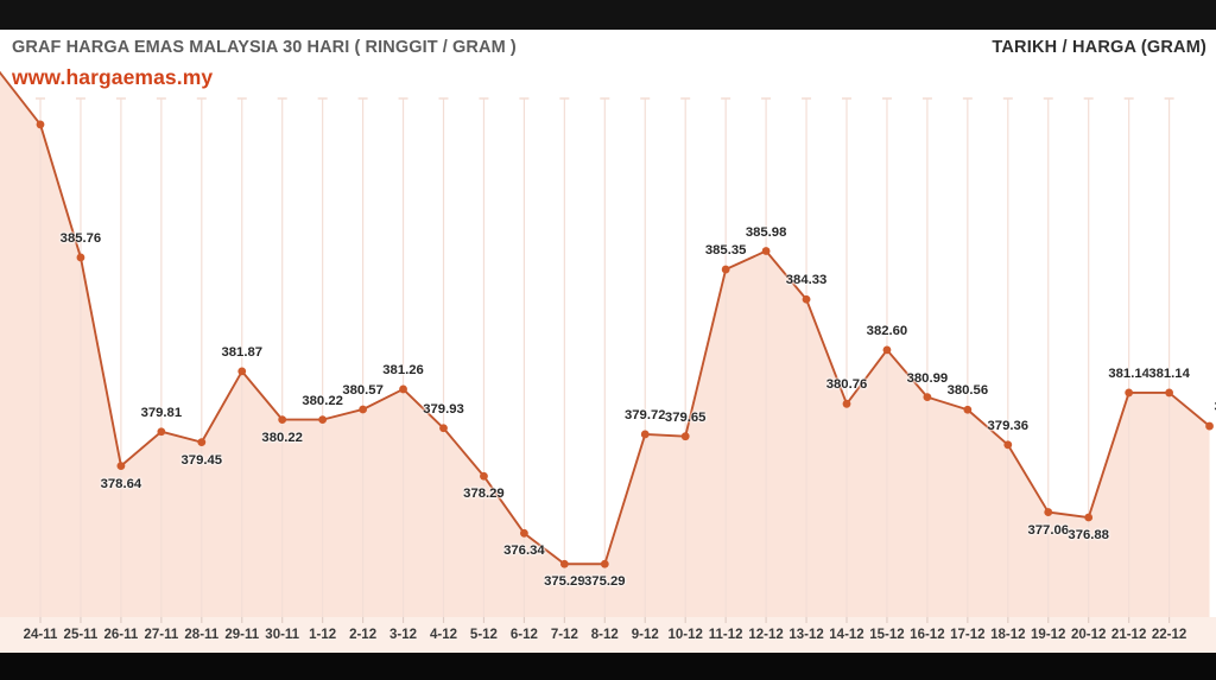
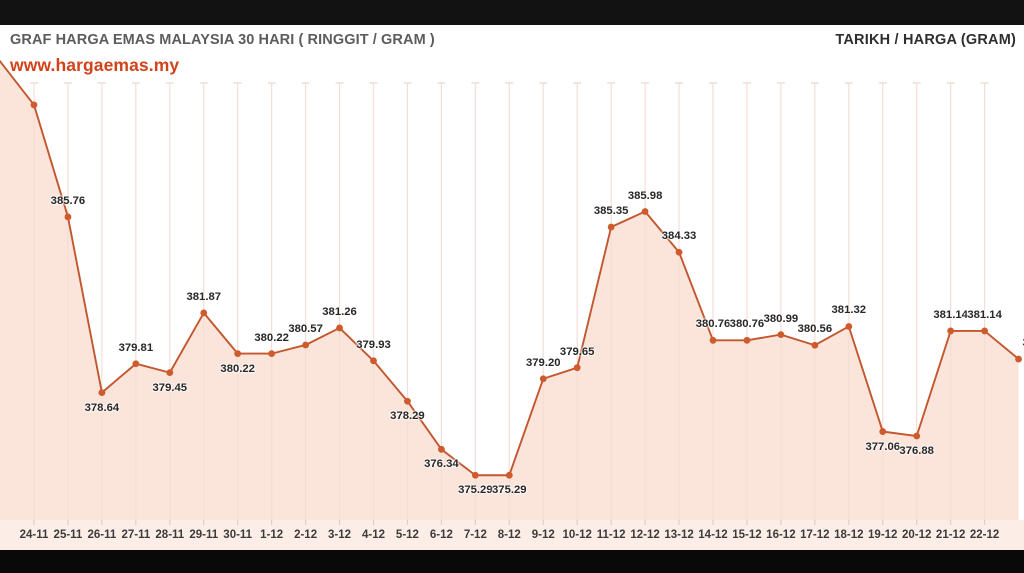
9-12: 379.72 -> 379.20
15-12: 382.60 -> 380.76
18-12: 379.36 -> 381.32
